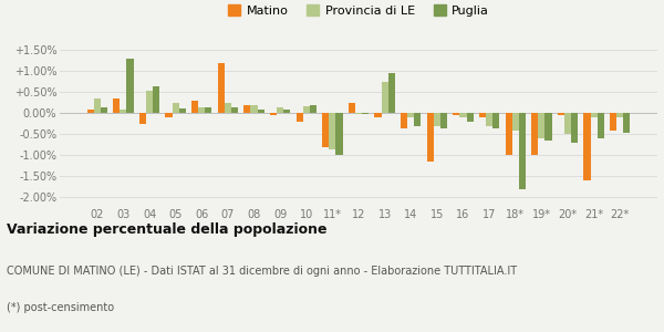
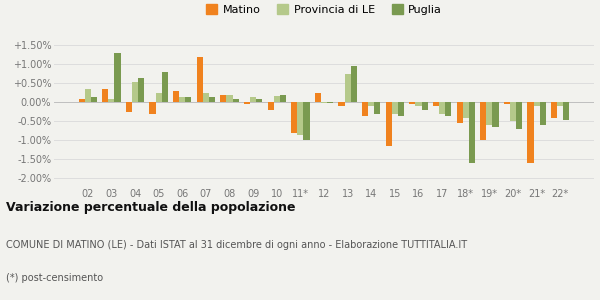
Matino/05: -0.10% -> -0.30%
Puglia/05: 0.13% -> 0.80%
Matino/18*: -1.00% -> -0.55%
Puglia/18*: -1.80% -> -1.60%
